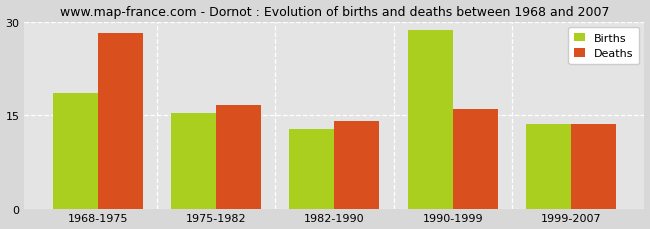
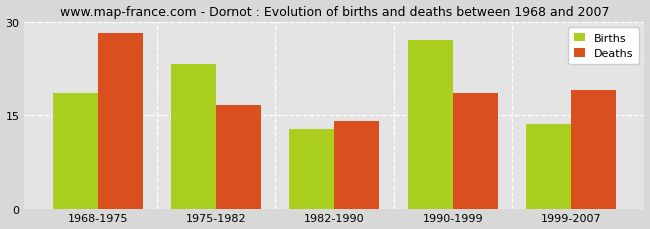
Births/1975-1982: 15.4 -> 23.2
Births/1990-1999: 28.6 -> 27.0
Deaths/1990-1999: 15.9 -> 18.6
Deaths/1999-2007: 13.6 -> 19.0
